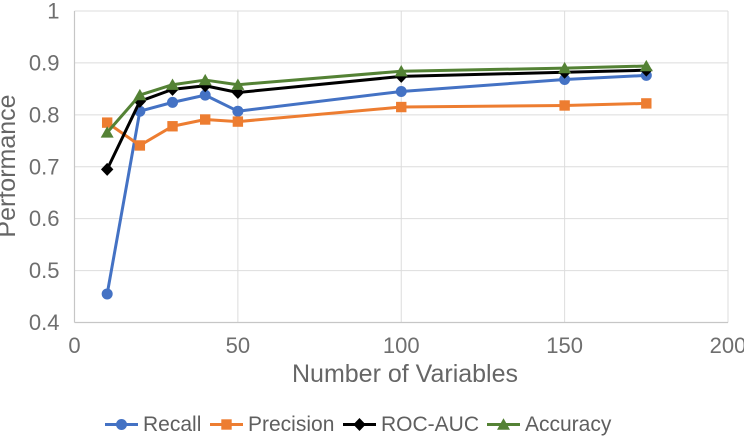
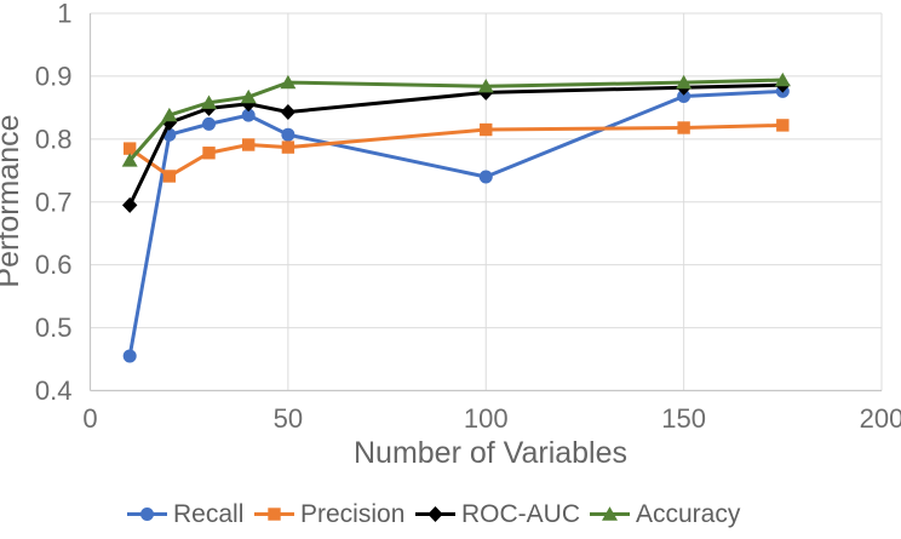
Accuracy/50: 0.86 -> 0.89
Recall/100: 0.84 -> 0.74
